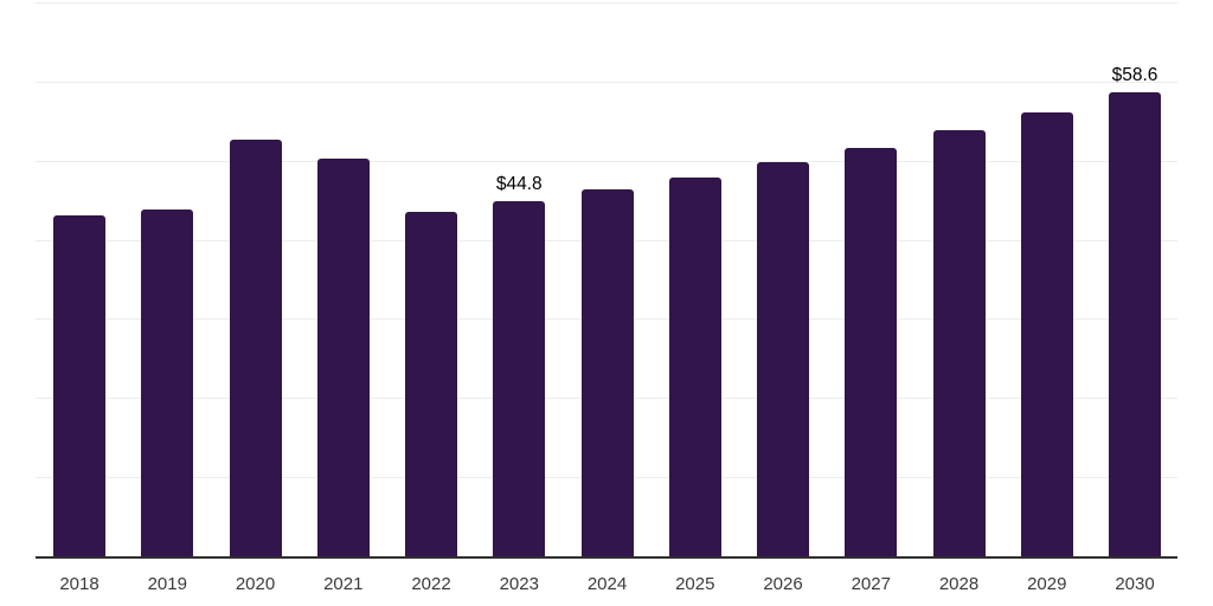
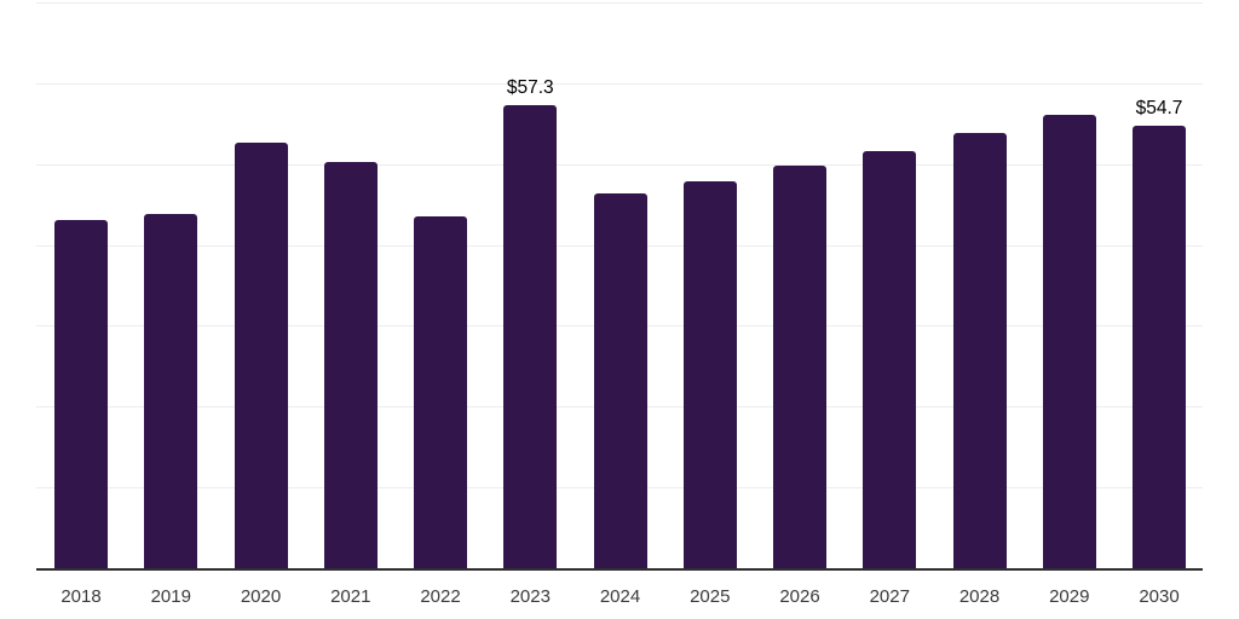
2023: $44.8 -> $57.3
2030: $58.6 -> $54.7
